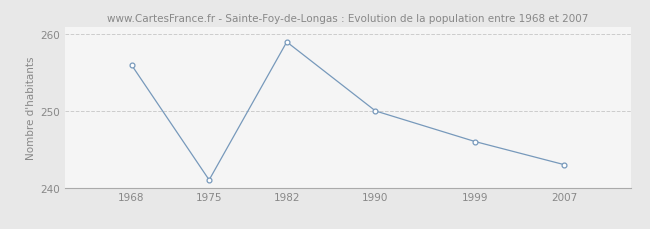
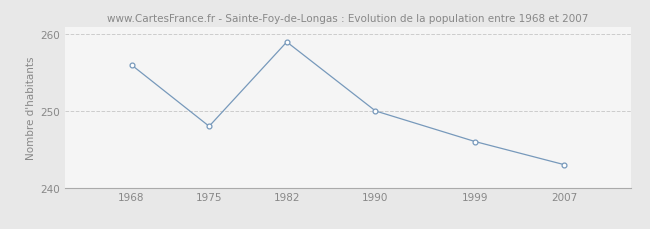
1975: 241 -> 248
